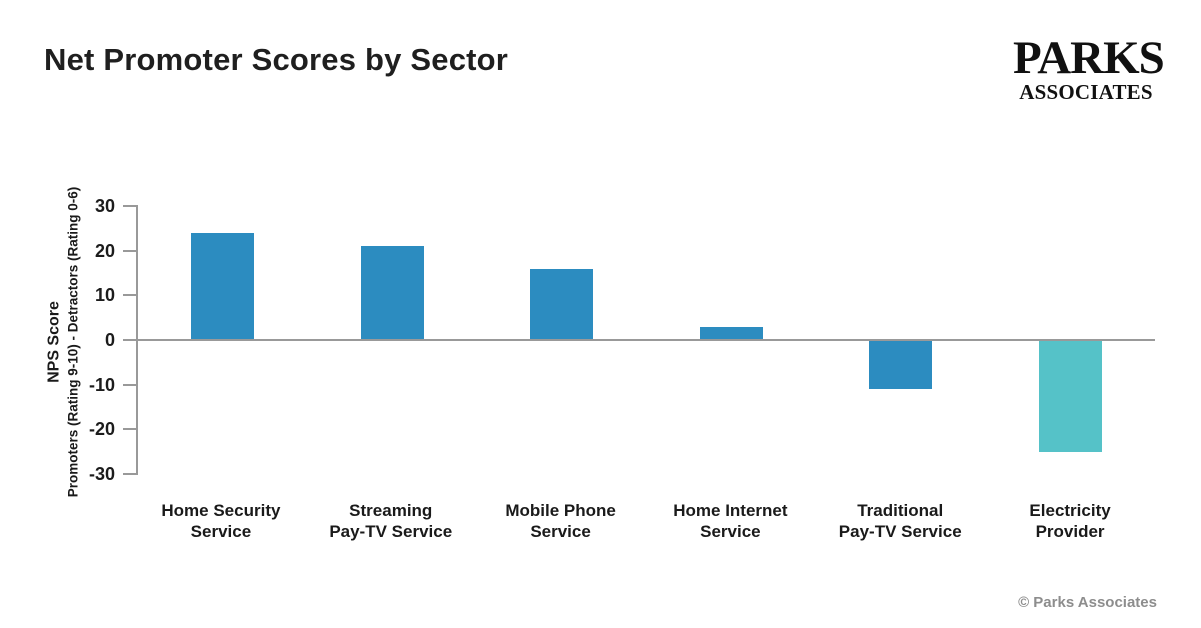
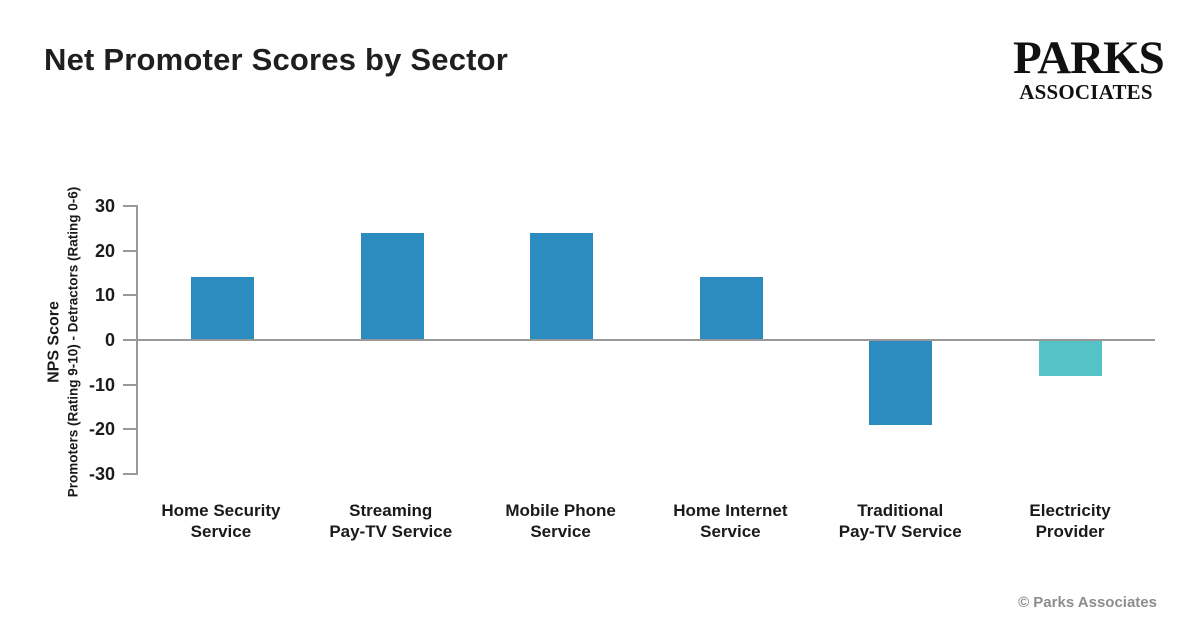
Home Security Service: 24 -> 14
Streaming Pay-TV Service: 21 -> 24
Mobile Phone Service: 16 -> 24
Home Internet Service: 3 -> 14
Traditional Pay-TV Service: -11 -> -19
Electricity Provider: -25 -> -8
